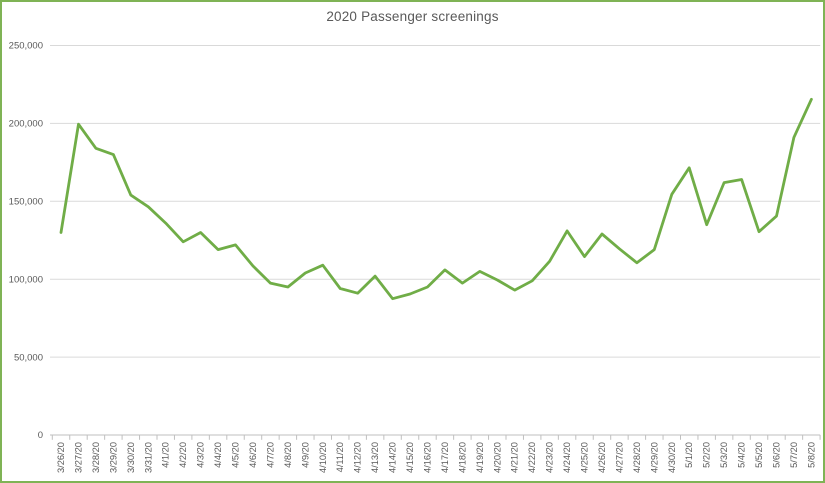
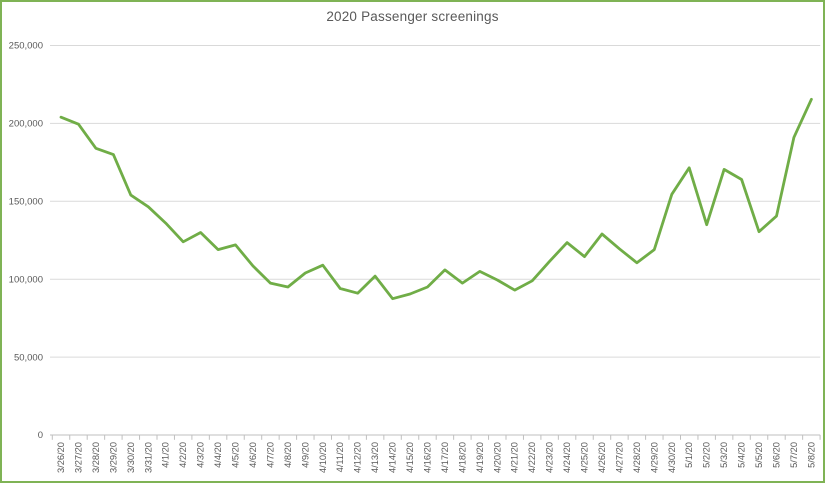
3/26/20: 130000 -> 204000
4/24/20: 131000 -> 124000
5/3/20: 162000 -> 170000
